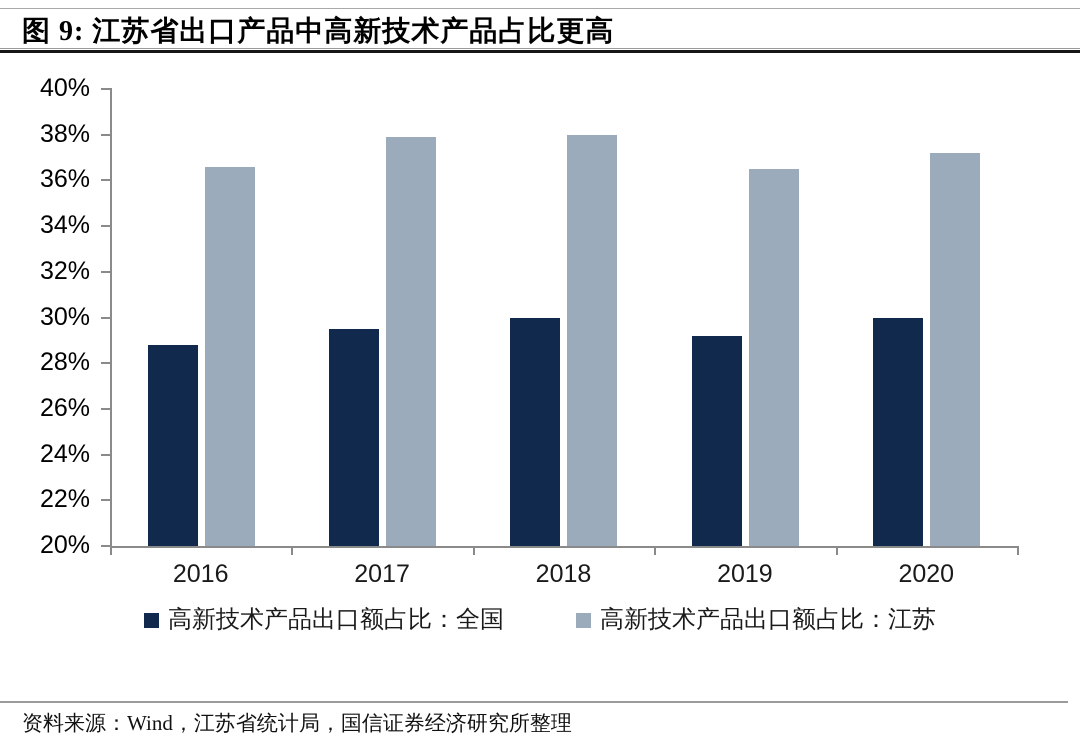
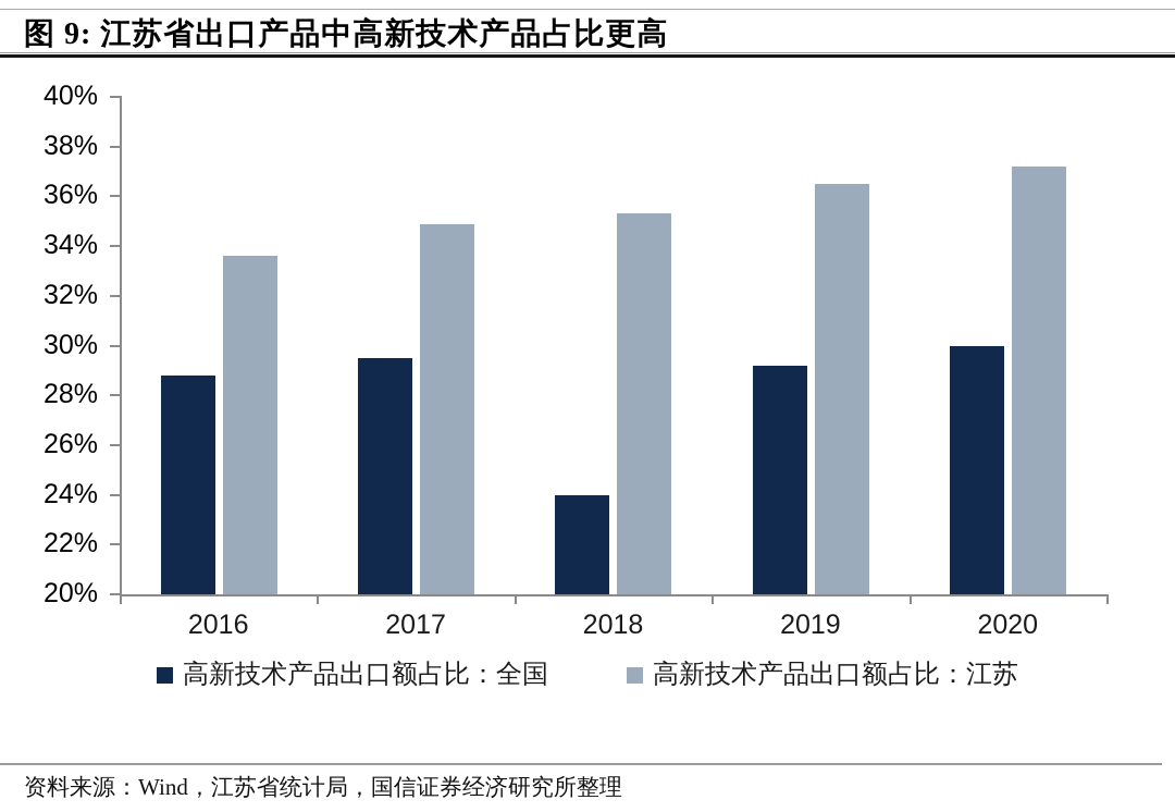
高新技术产品出口额占比：江苏/2016: 36.6% -> 33.6%
高新技术产品出口额占比：江苏/2017: 37.9% -> 34.9%
高新技术产品出口额占比：全国/2018: 30.0% -> 24.0%
高新技术产品出口额占比：江苏/2018: 38.0% -> 35.3%
